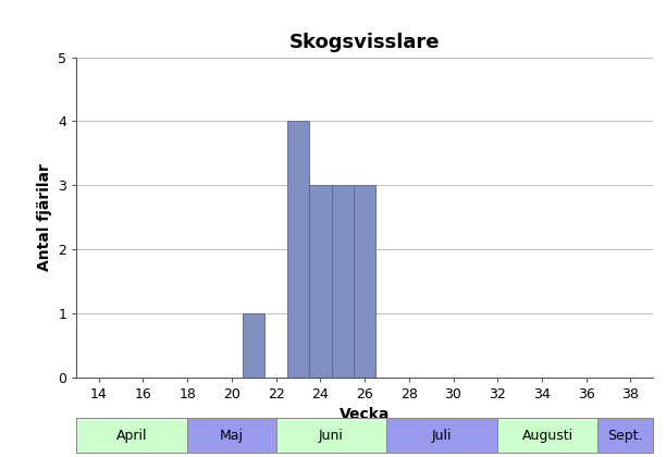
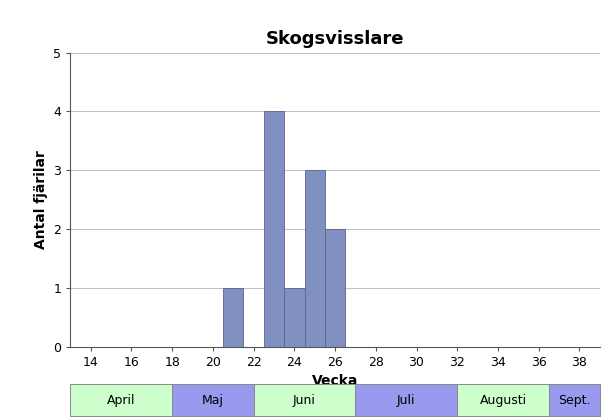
24: 3 -> 1
26: 3 -> 2
